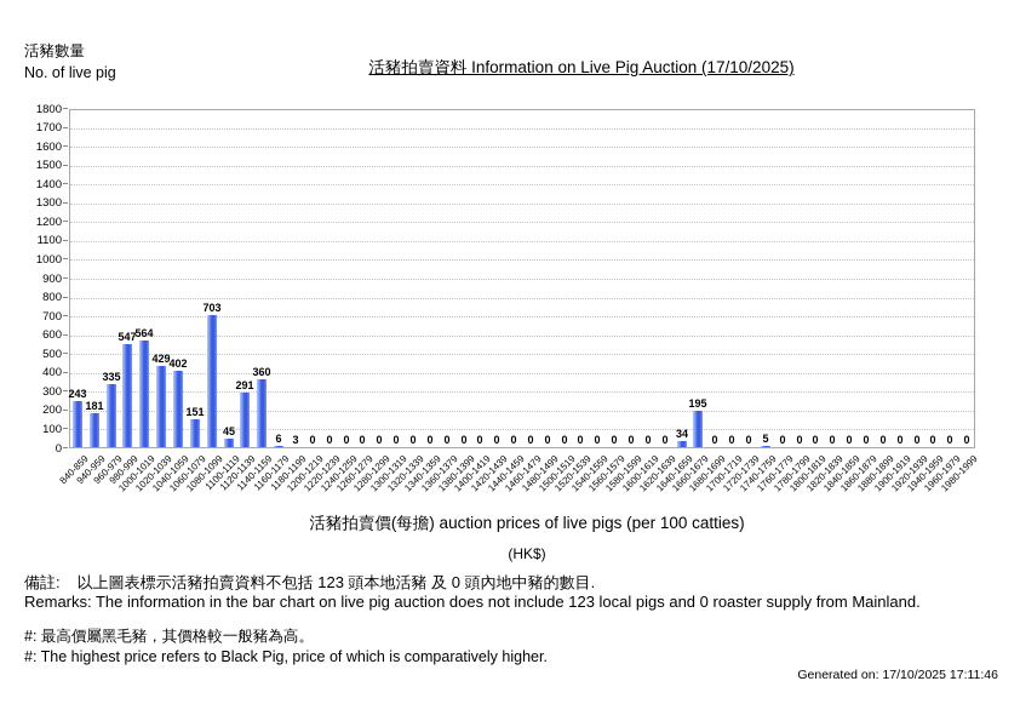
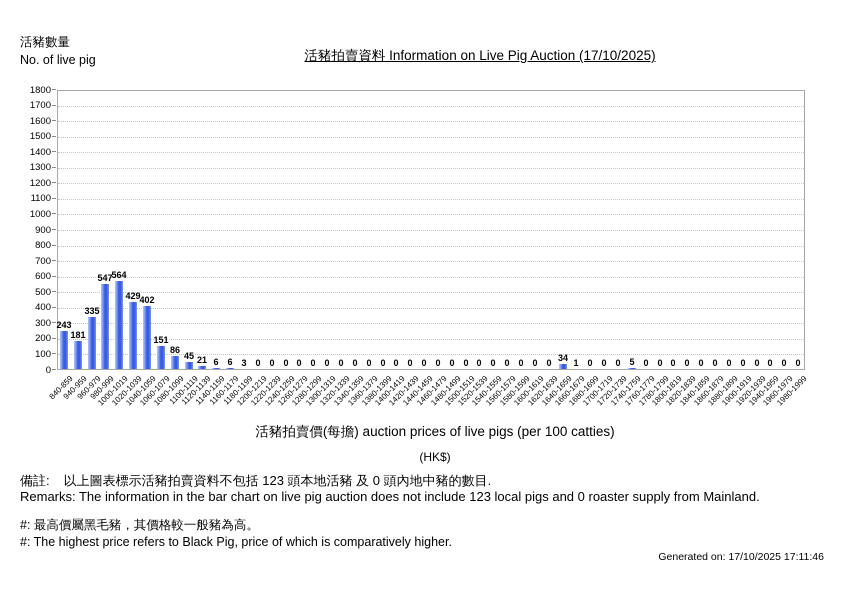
1080-1099: 703 -> 86
1120-1139: 291 -> 21
1140-1159: 360 -> 6
1660-1679: 195 -> 1
